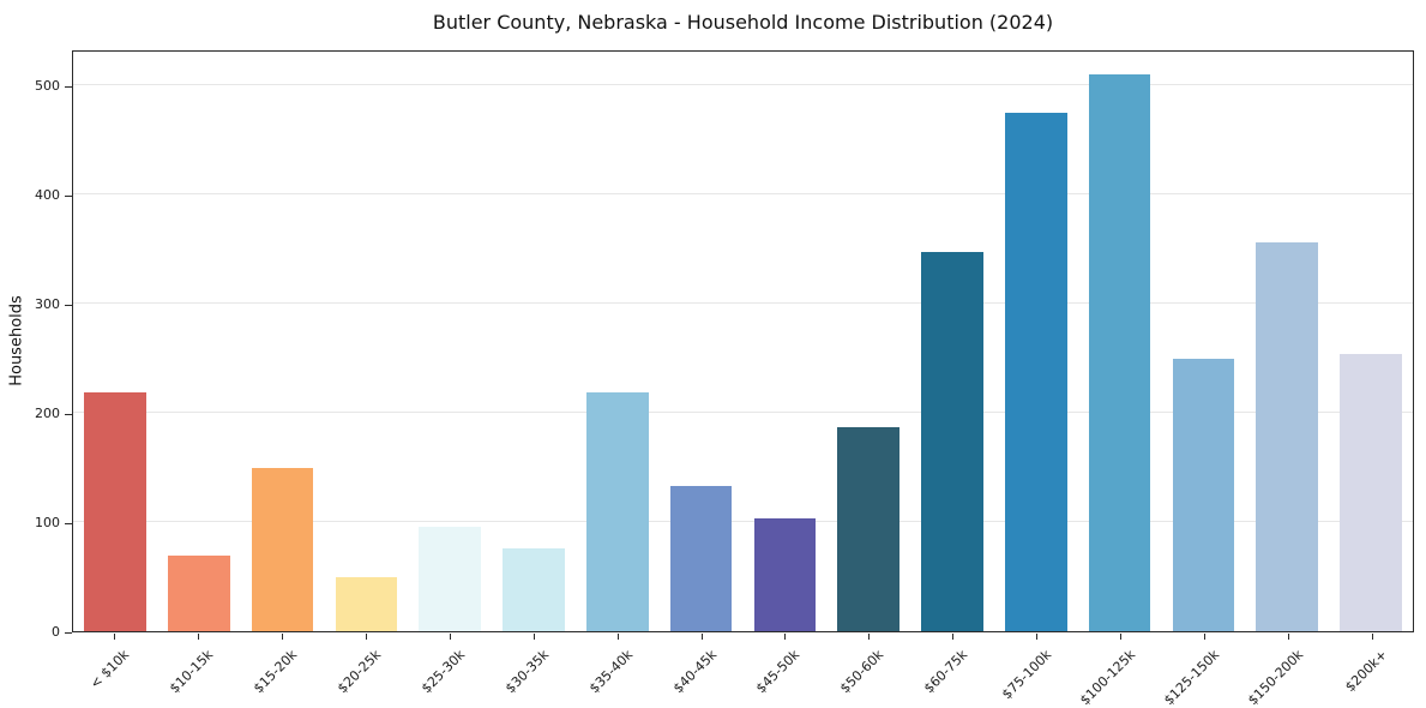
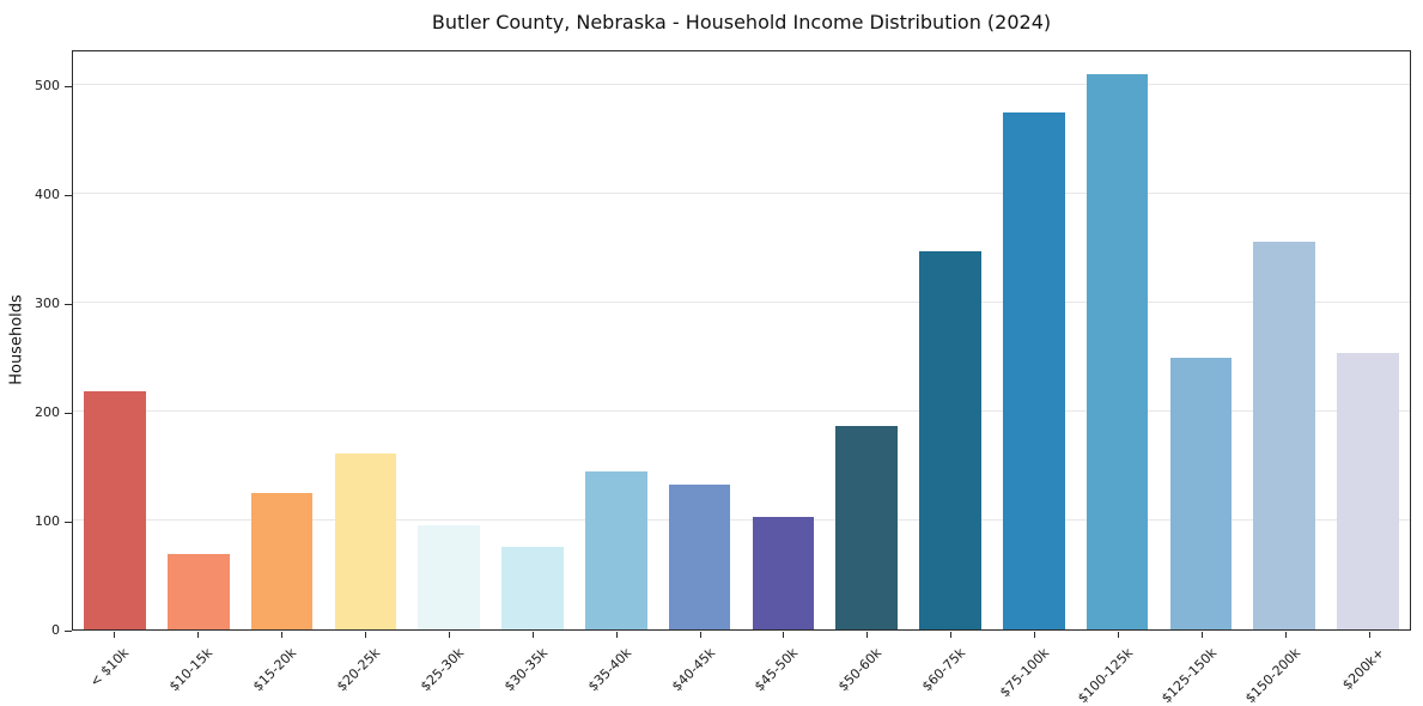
$15-20k: 150 -> 130
$20-25k: 50 -> 160
$35-40k: 220 -> 150
